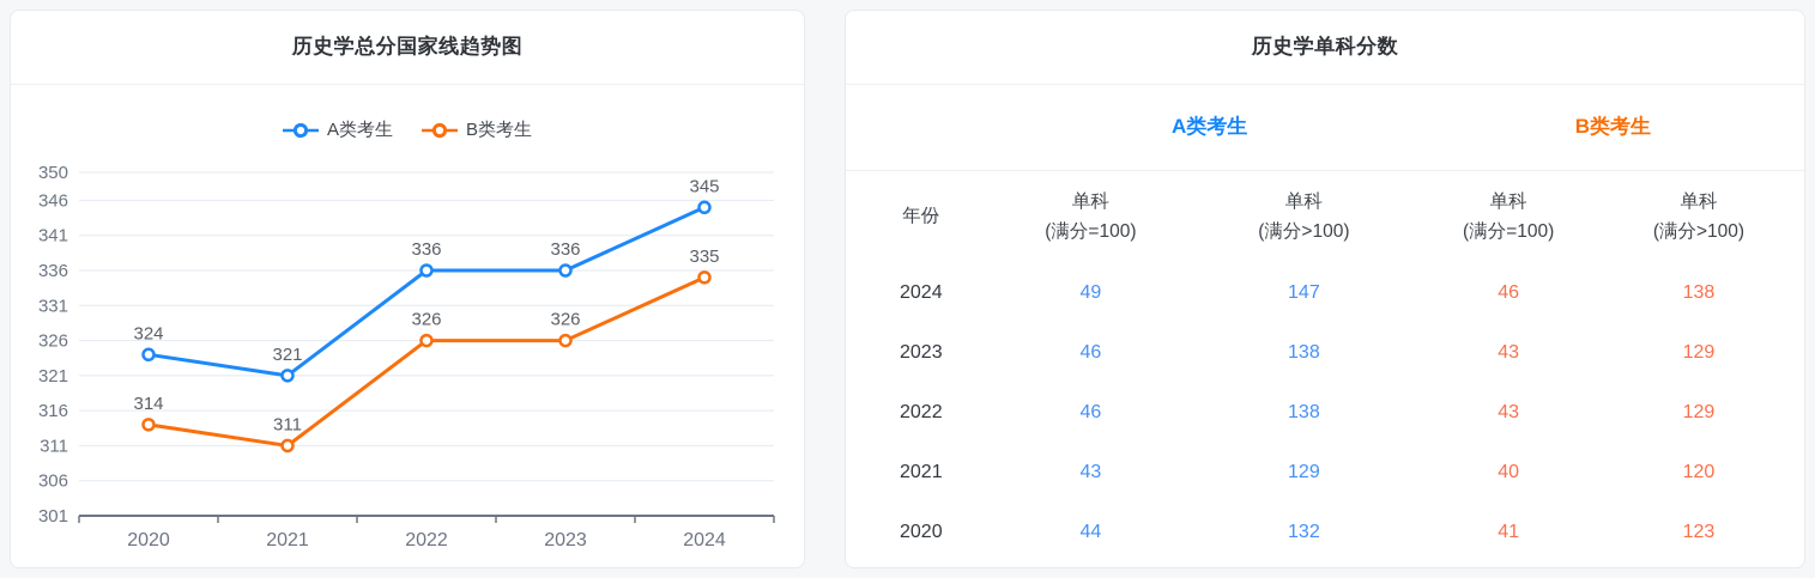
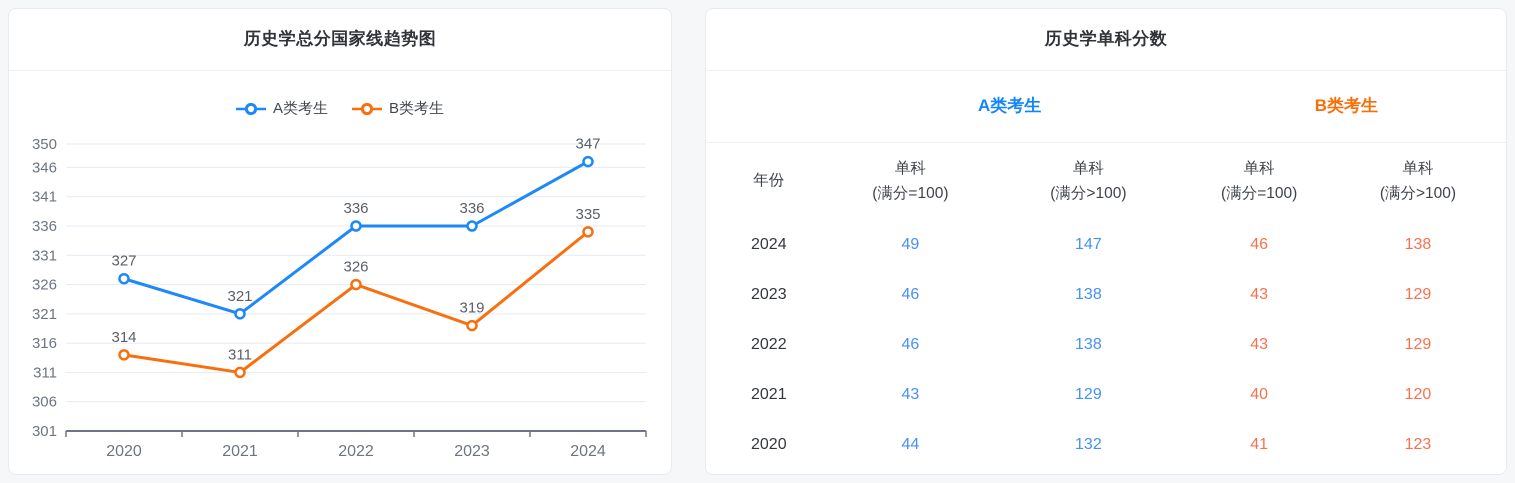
A类考生/2020: 324 -> 327
B类考生/2023: 326 -> 319
A类考生/2024: 345 -> 347
